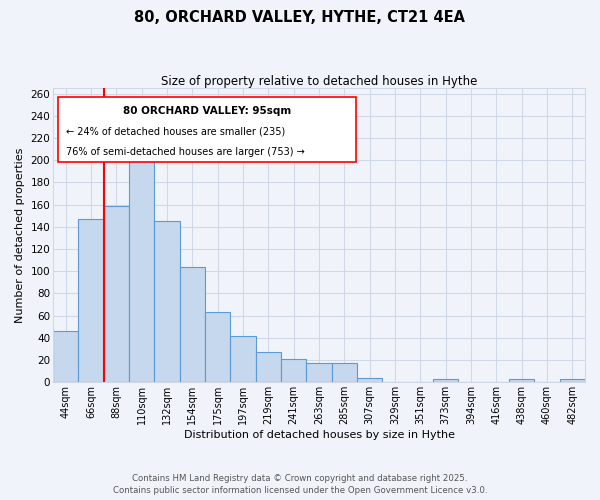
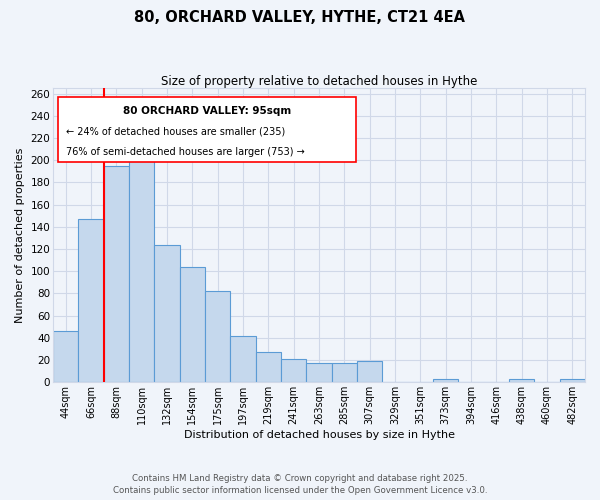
88sqm: 159 -> 195
132sqm: 145 -> 124
175sqm: 63 -> 82
307sqm: 4 -> 19
